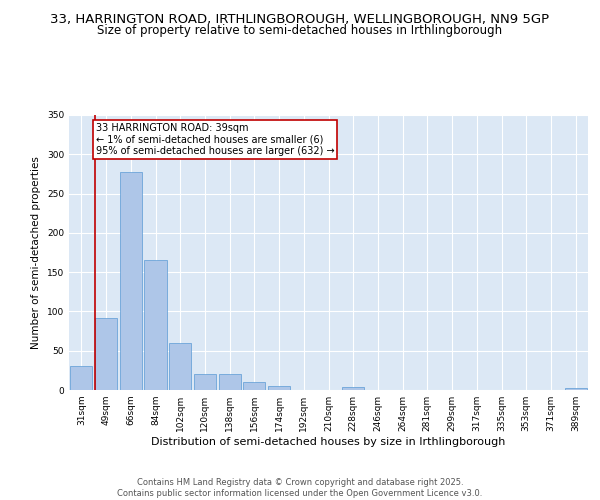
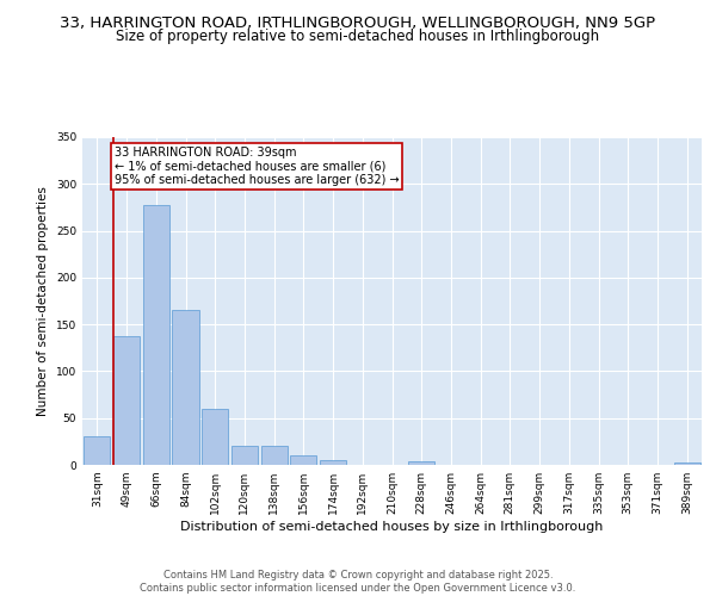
49sqm: 92 -> 138
